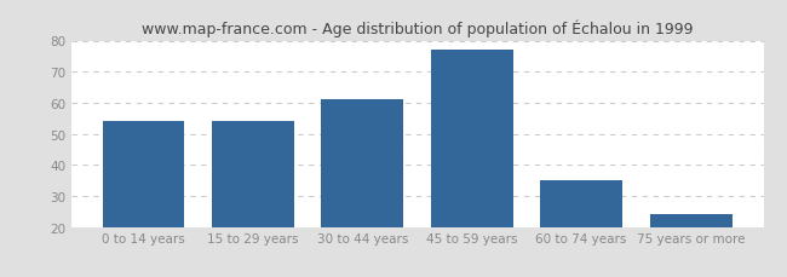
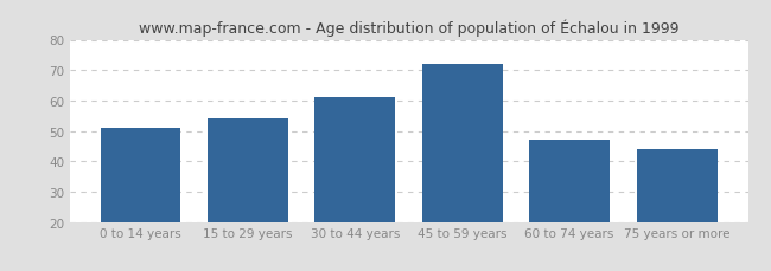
0 to 14 years: 54 -> 51
45 to 59 years: 77 -> 72
60 to 74 years: 35 -> 47
75 years or more: 24 -> 44
